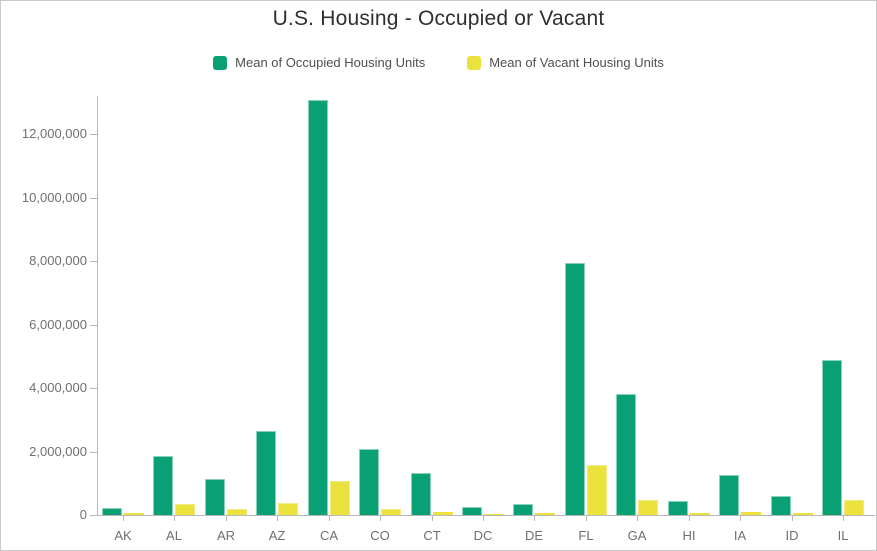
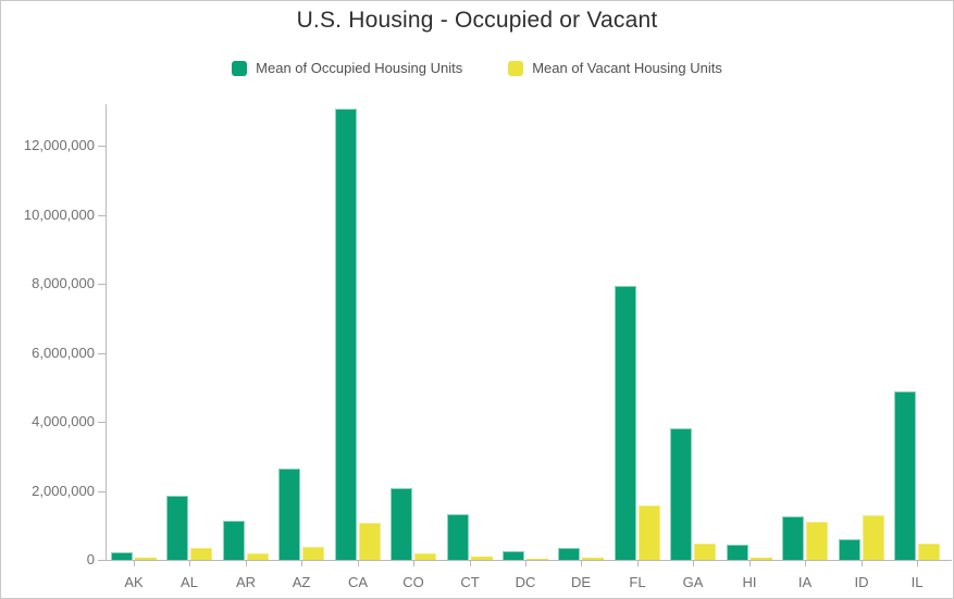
Mean of Vacant Housing Units/IA: 100000 -> 1100000
Mean of Vacant Housing Units/ID: 100000 -> 1300000
